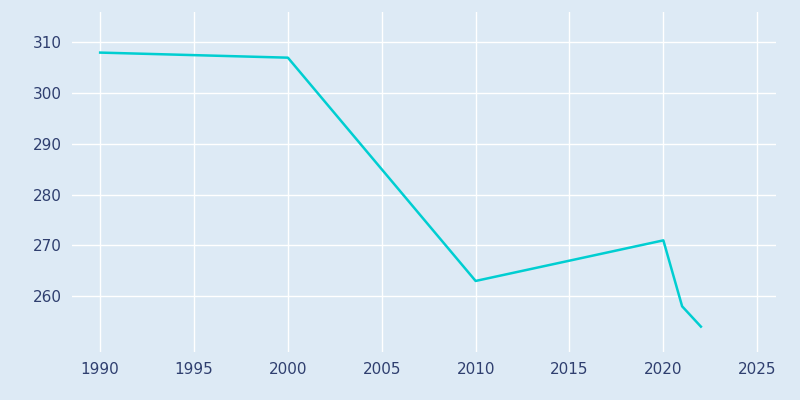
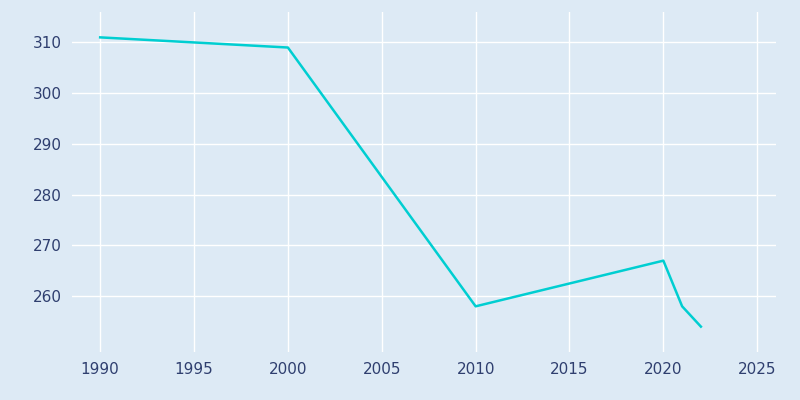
1990: 308 -> 311
2000: 307 -> 309
2010: 263 -> 258
2020: 271 -> 267
